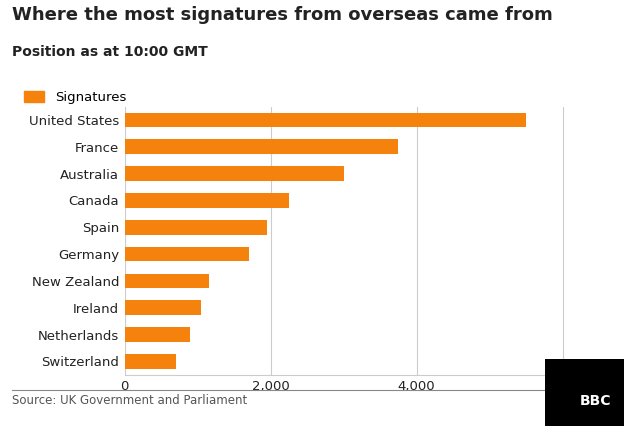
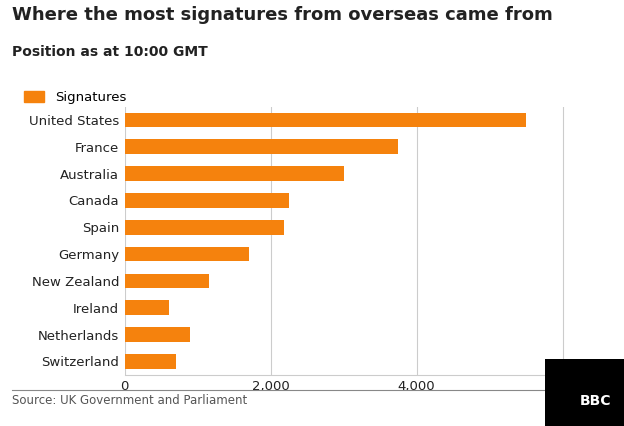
Spain: 1,950 -> 2,180
Ireland: 1,050 -> 600
